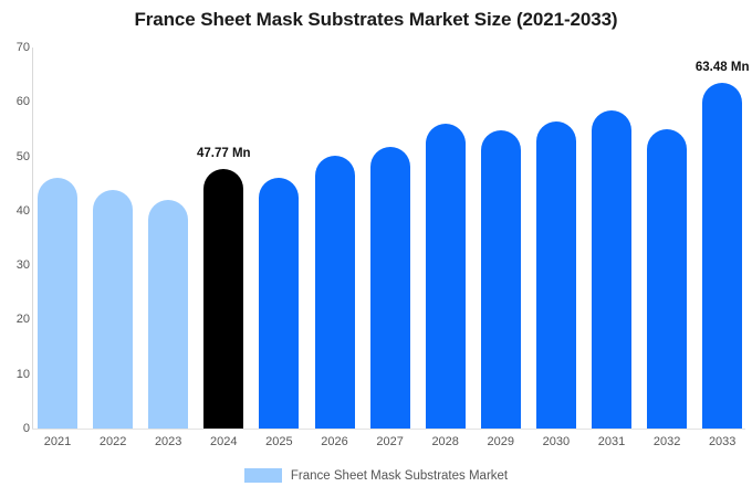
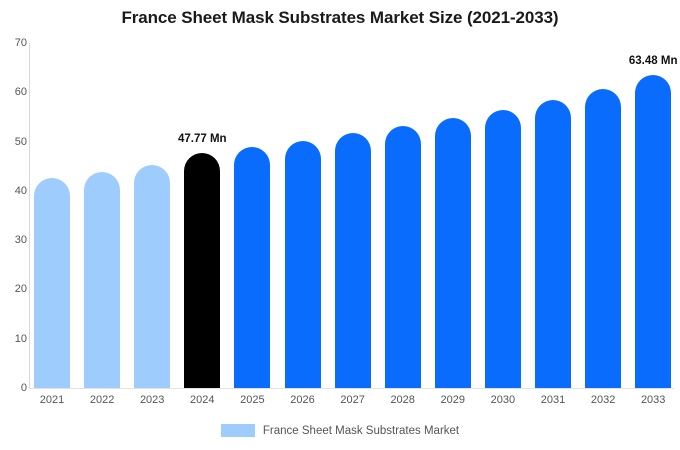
2021: 46 -> 43
2023: 42 -> 45
2025: 46 -> 49
2028: 56 -> 53
2032: 55 -> 61
